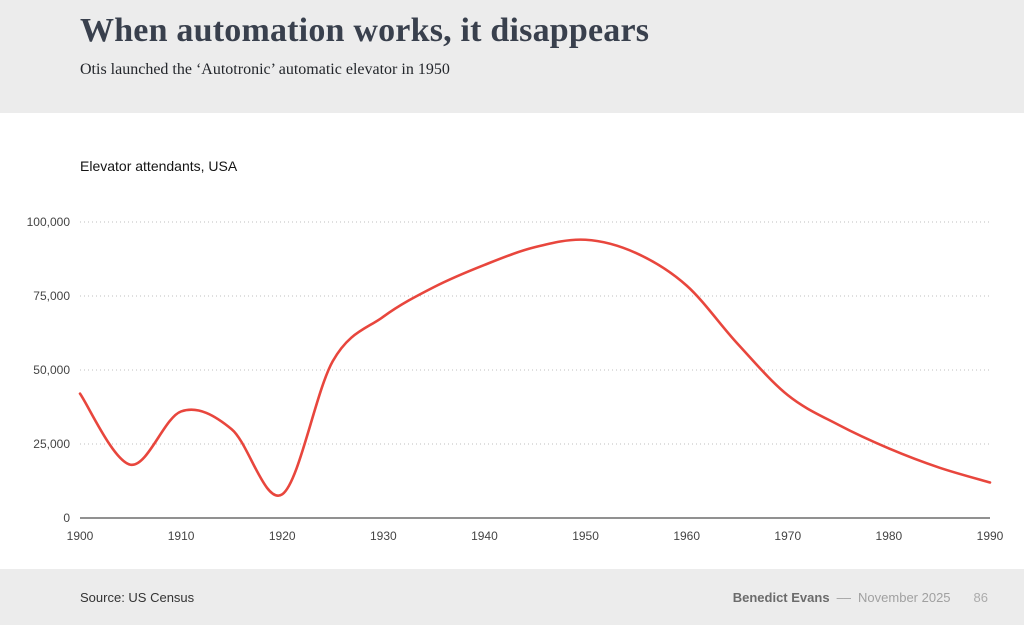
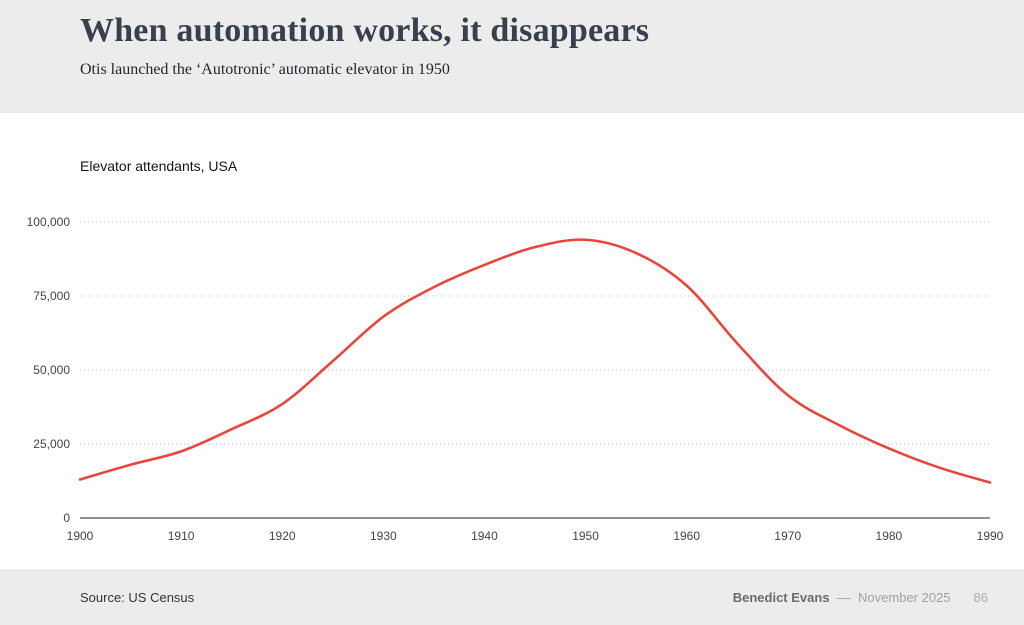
1900: 42000 -> 13000
1910: 36000 -> 22000
1920: 8000 -> 38000
